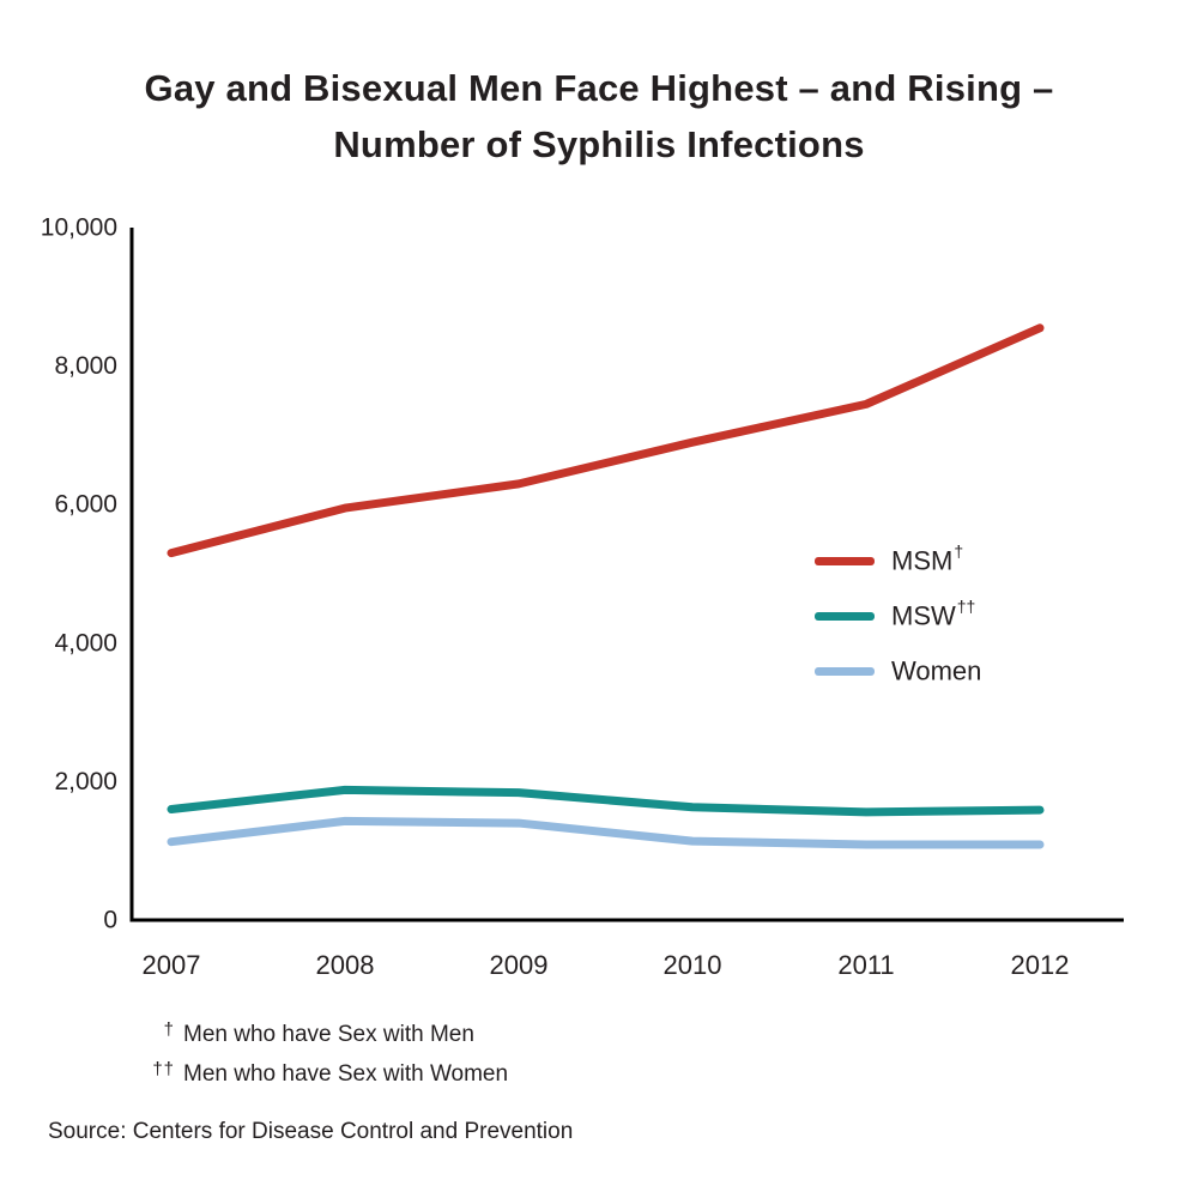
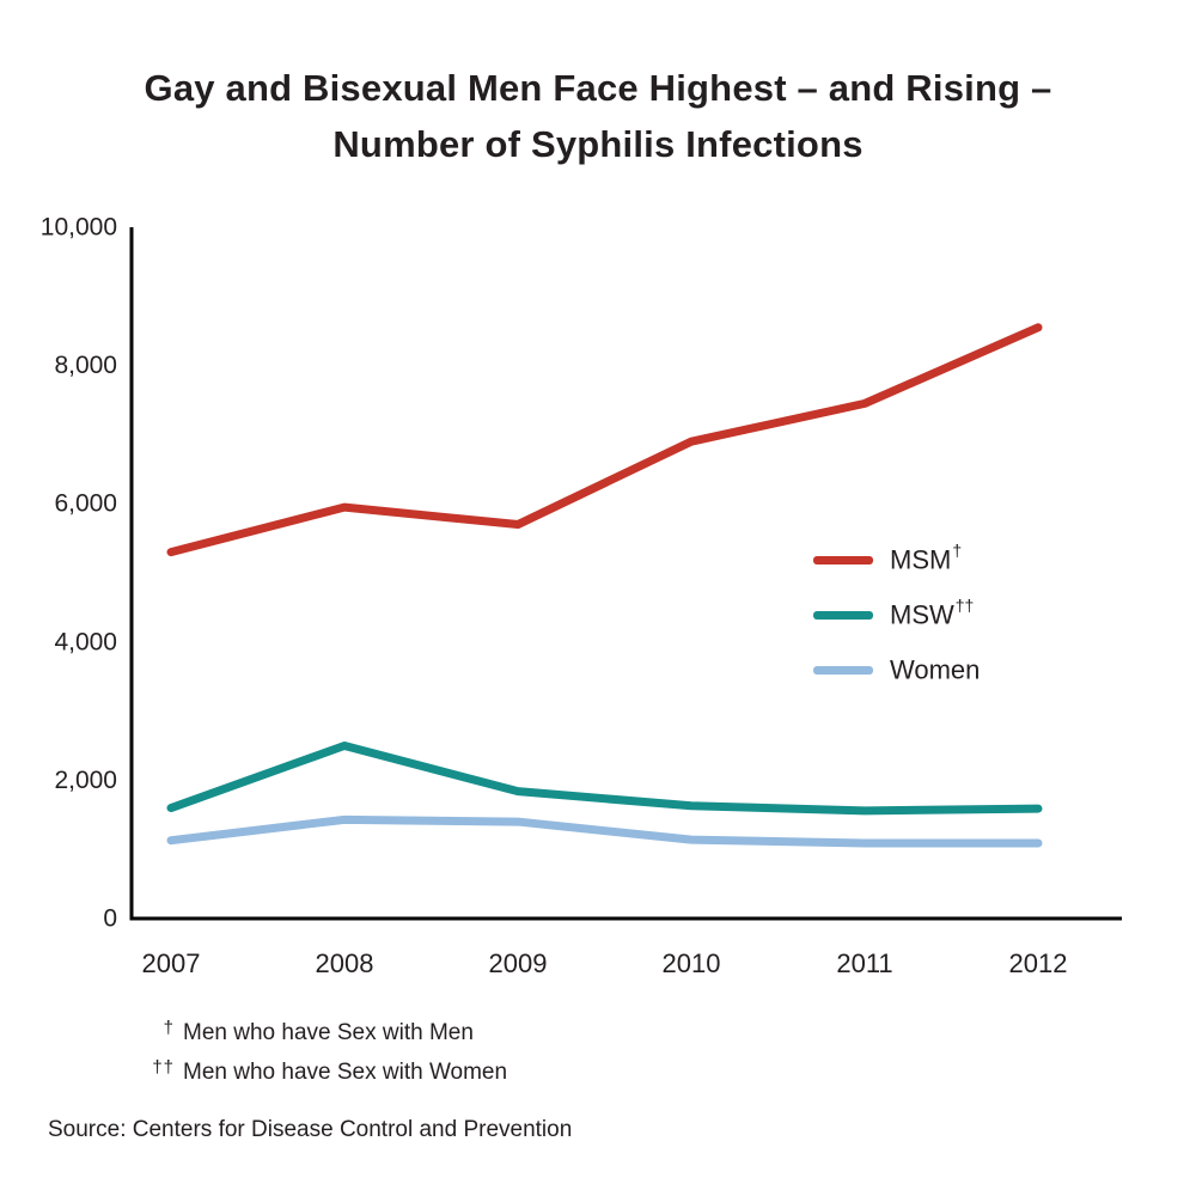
MSW/2008: 1900 -> 2500
MSM/2009: 6300 -> 5700
